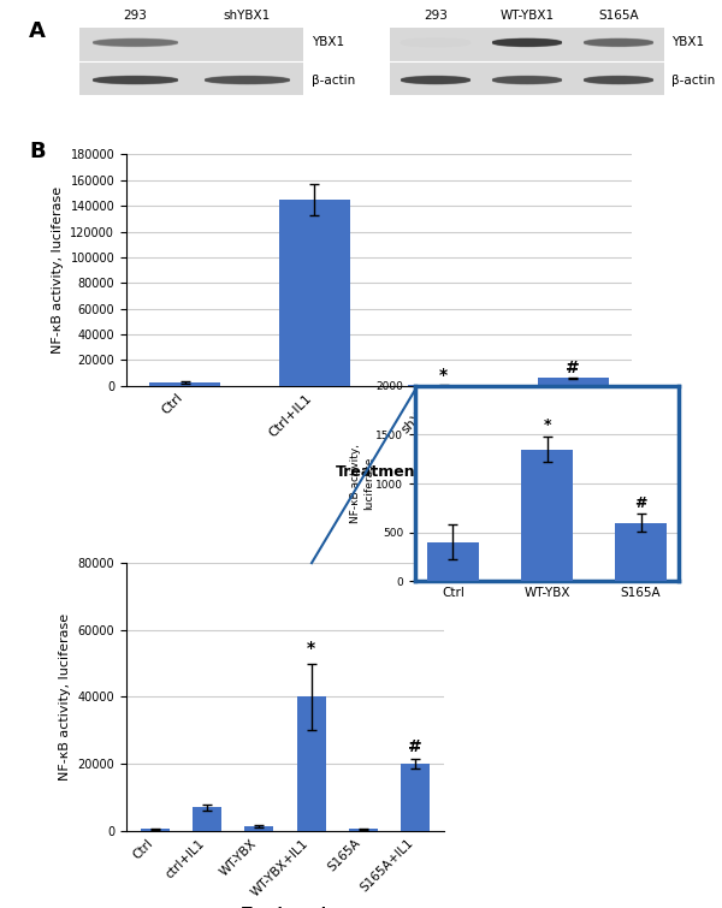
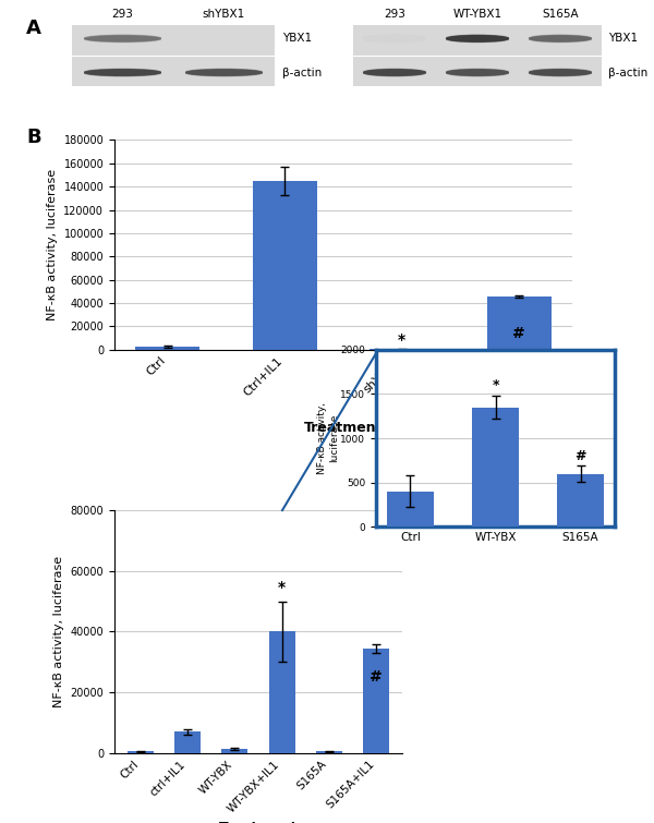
shYBX1+IL1: 6000 -> 46000
S165A+IL1: 20000 -> 34500
